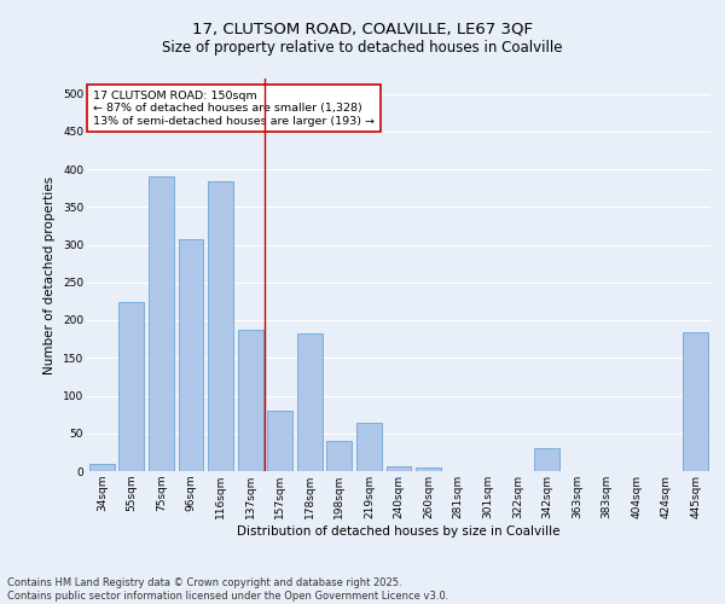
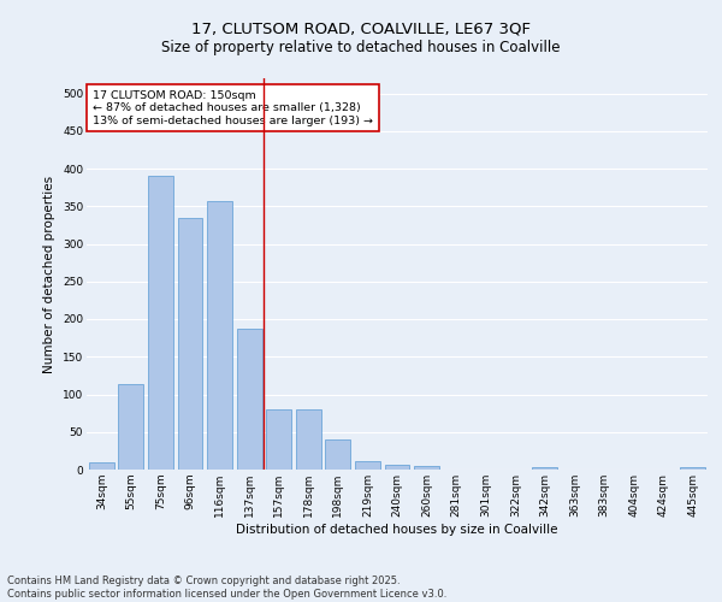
55sqm: 224 -> 113
96sqm: 308 -> 335
116sqm: 384 -> 357
178sqm: 182 -> 80
219sqm: 64 -> 11
342sqm: 30 -> 4
445sqm: 184 -> 3
